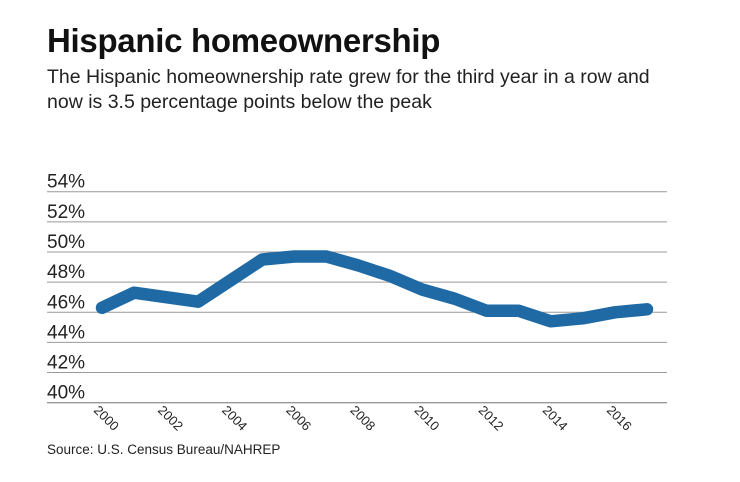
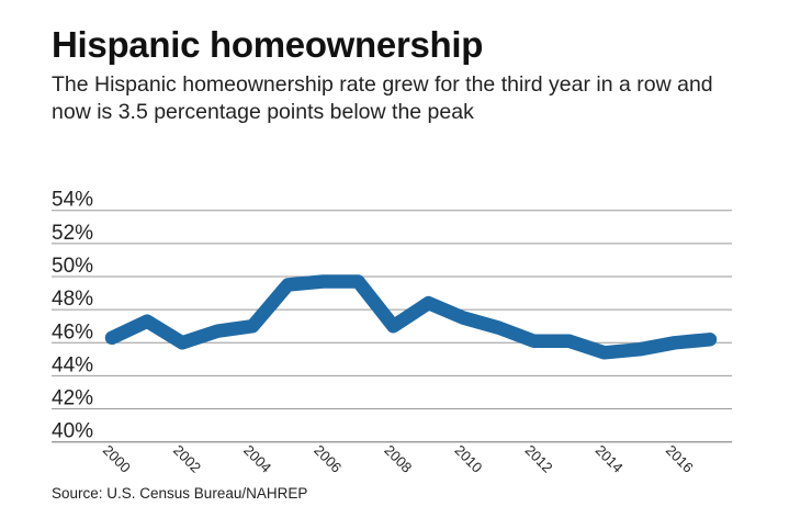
2002: 47.0% -> 46.0%
2004: 48.1% -> 47.0%
2008: 49.1% -> 47.0%
